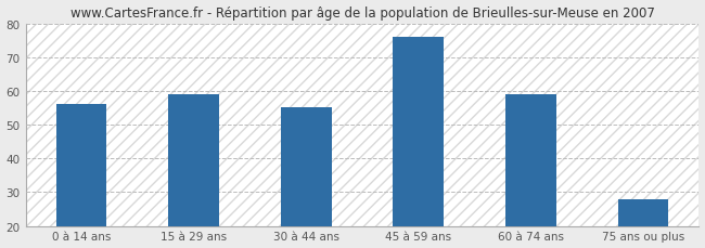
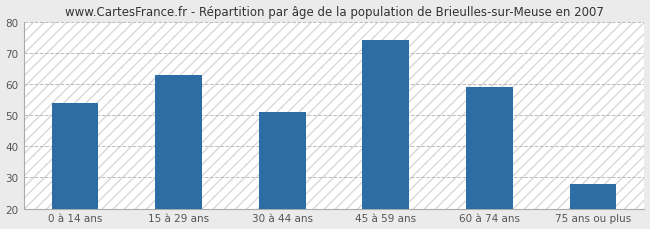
0 à 14 ans: 56 -> 54
15 à 29 ans: 59 -> 63
30 à 44 ans: 55 -> 51
45 à 59 ans: 76 -> 74
